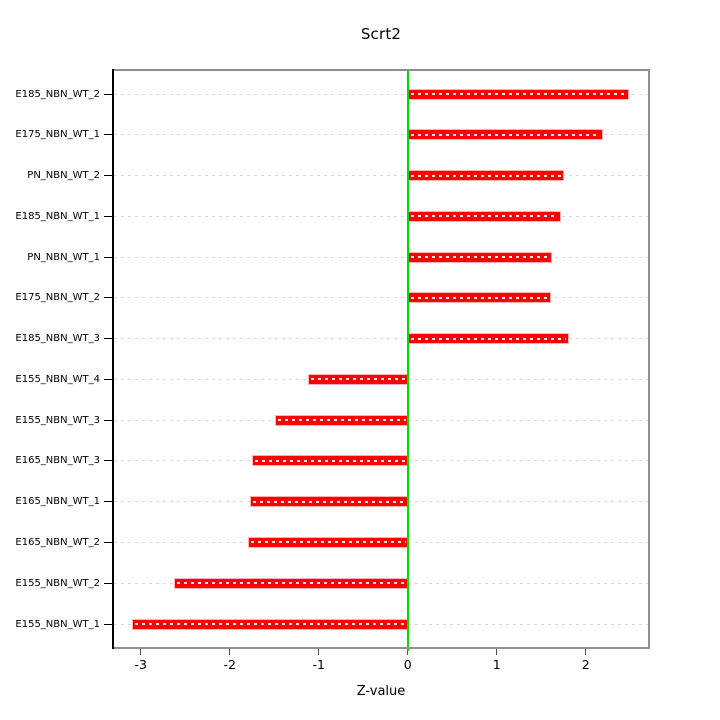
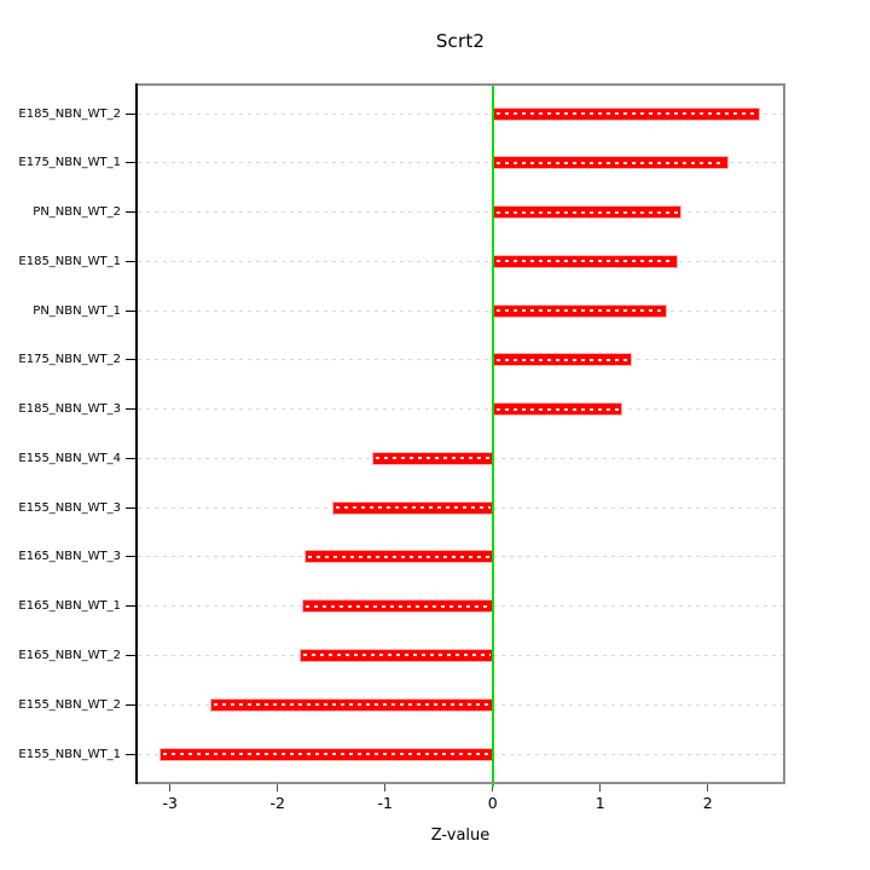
E175_NBN_WT_2: 1.6 -> 1.3
E185_NBN_WT_3: 1.8 -> 1.2
